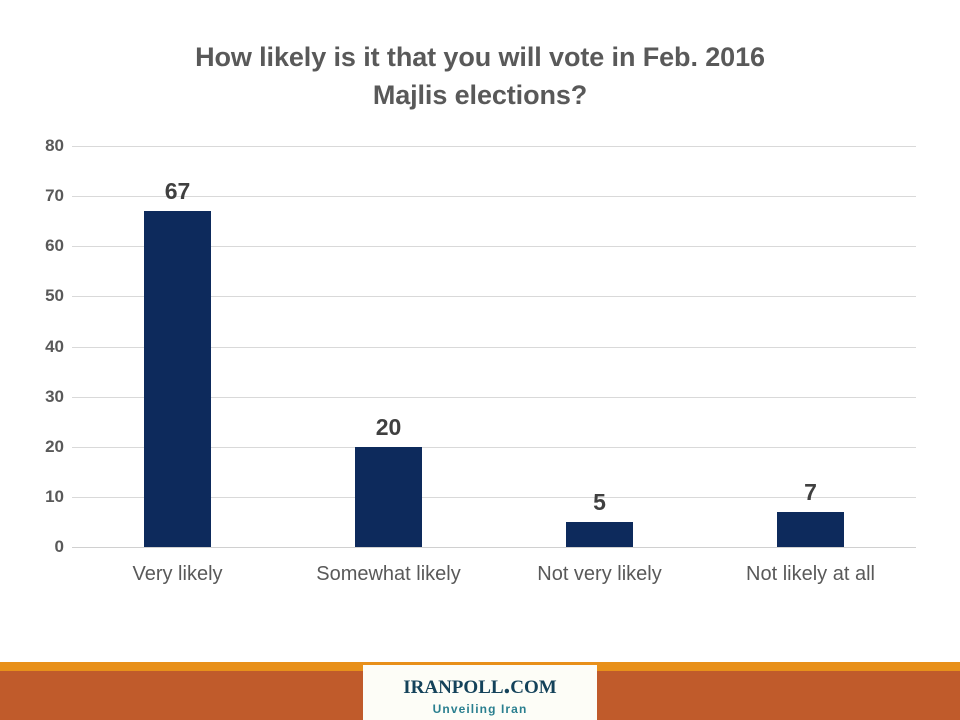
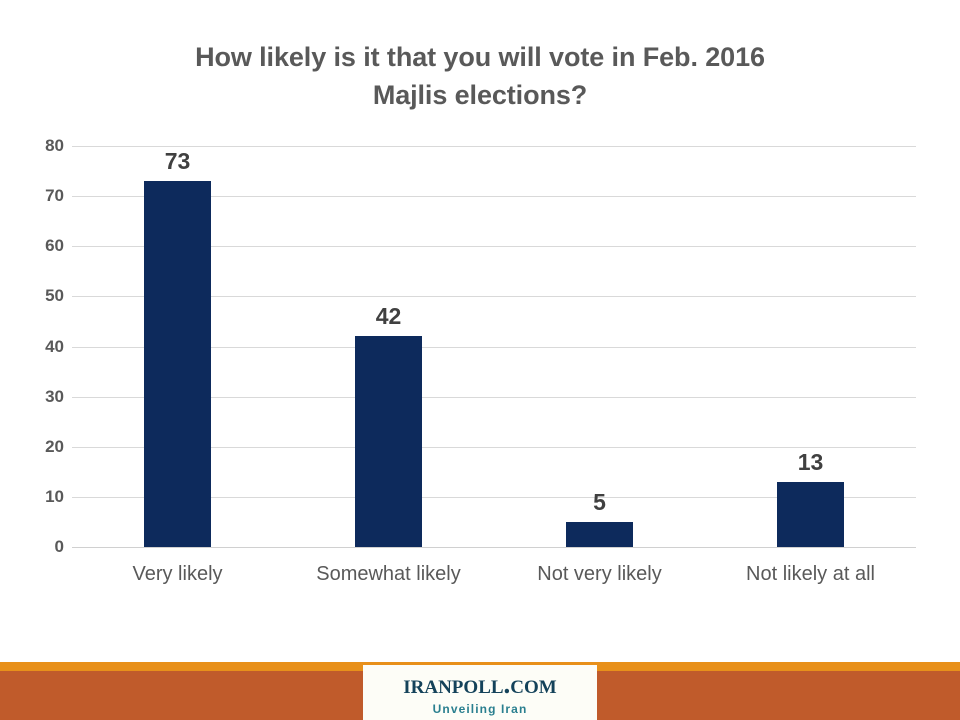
Very likely: 67 -> 73
Somewhat likely: 20 -> 42
Not likely at all: 7 -> 13
